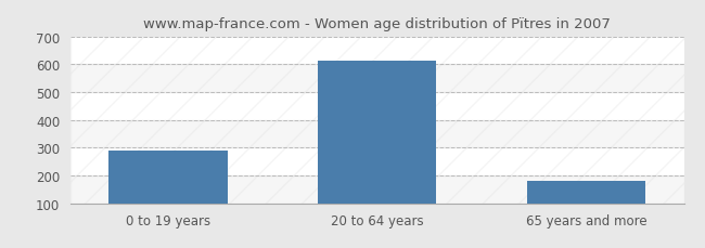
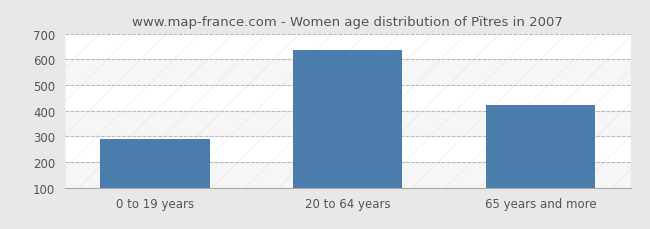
20 to 64 years: 614 -> 635
65 years and more: 182 -> 420
